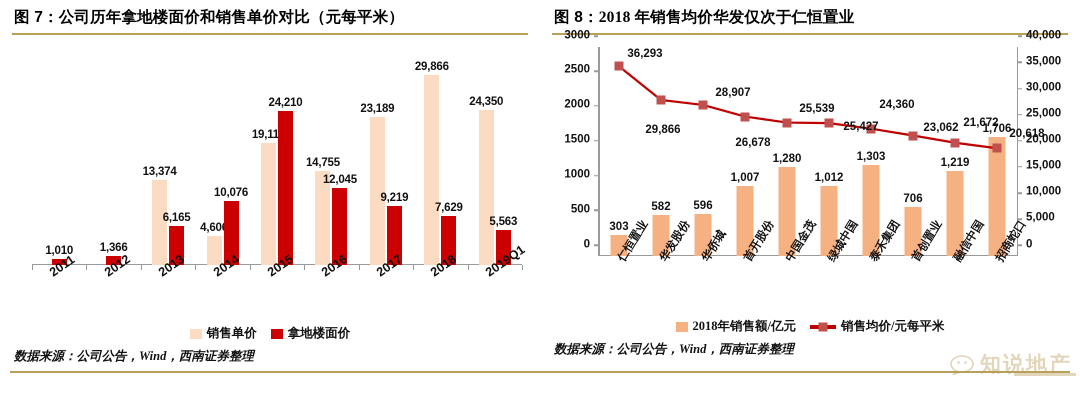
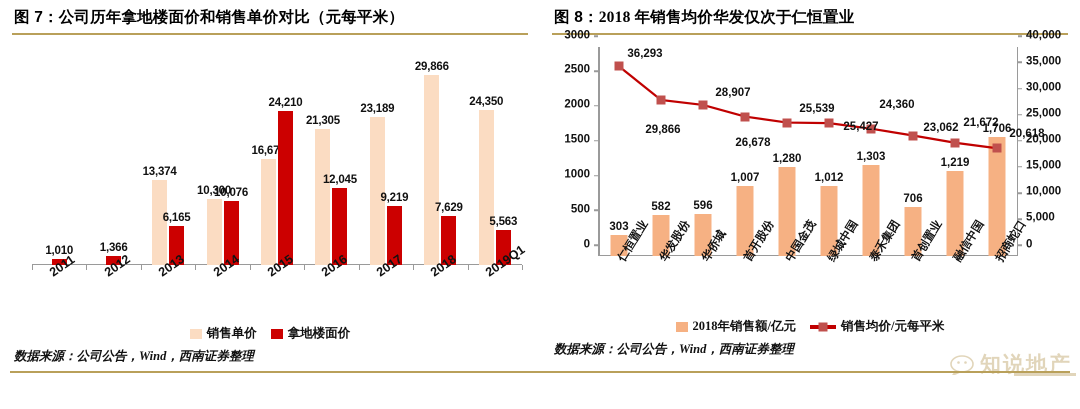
公司历年拿地楼面价和销售单价对比（元每平米）/销售单价/2014: 4,606 -> 10,300
公司历年拿地楼面价和销售单价对比（元每平米）/销售单价/2015: 19,119 -> 16,673
公司历年拿地楼面价和销售单价对比（元每平米）/销售单价/2016: 14,755 -> 21,305
